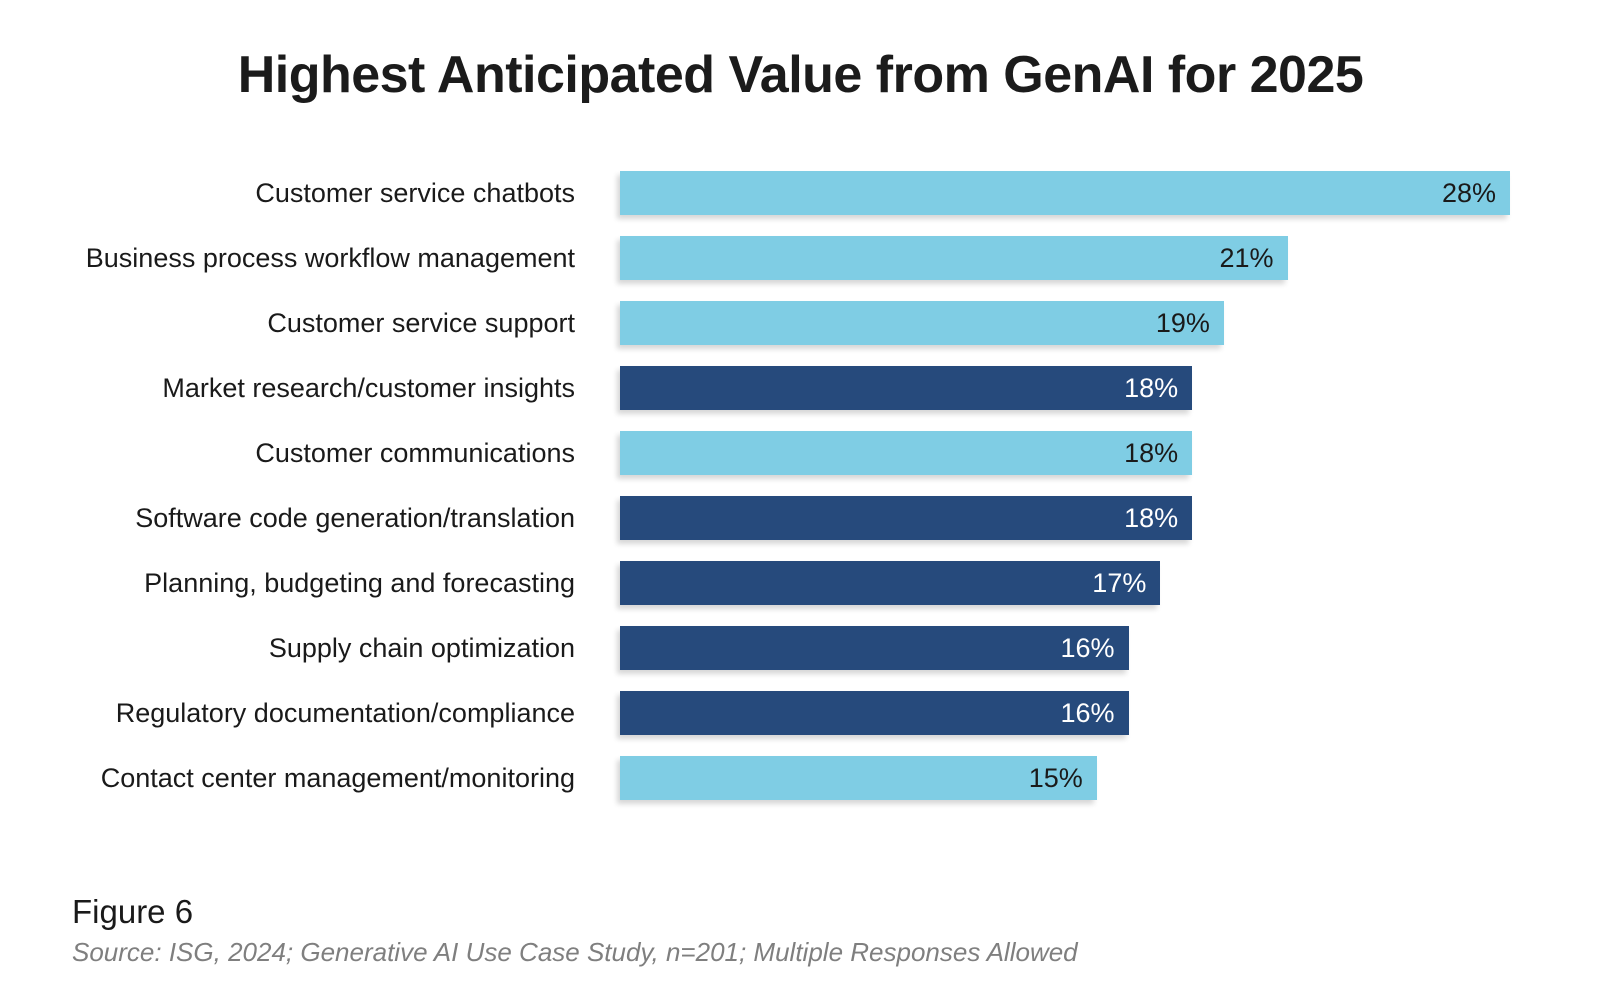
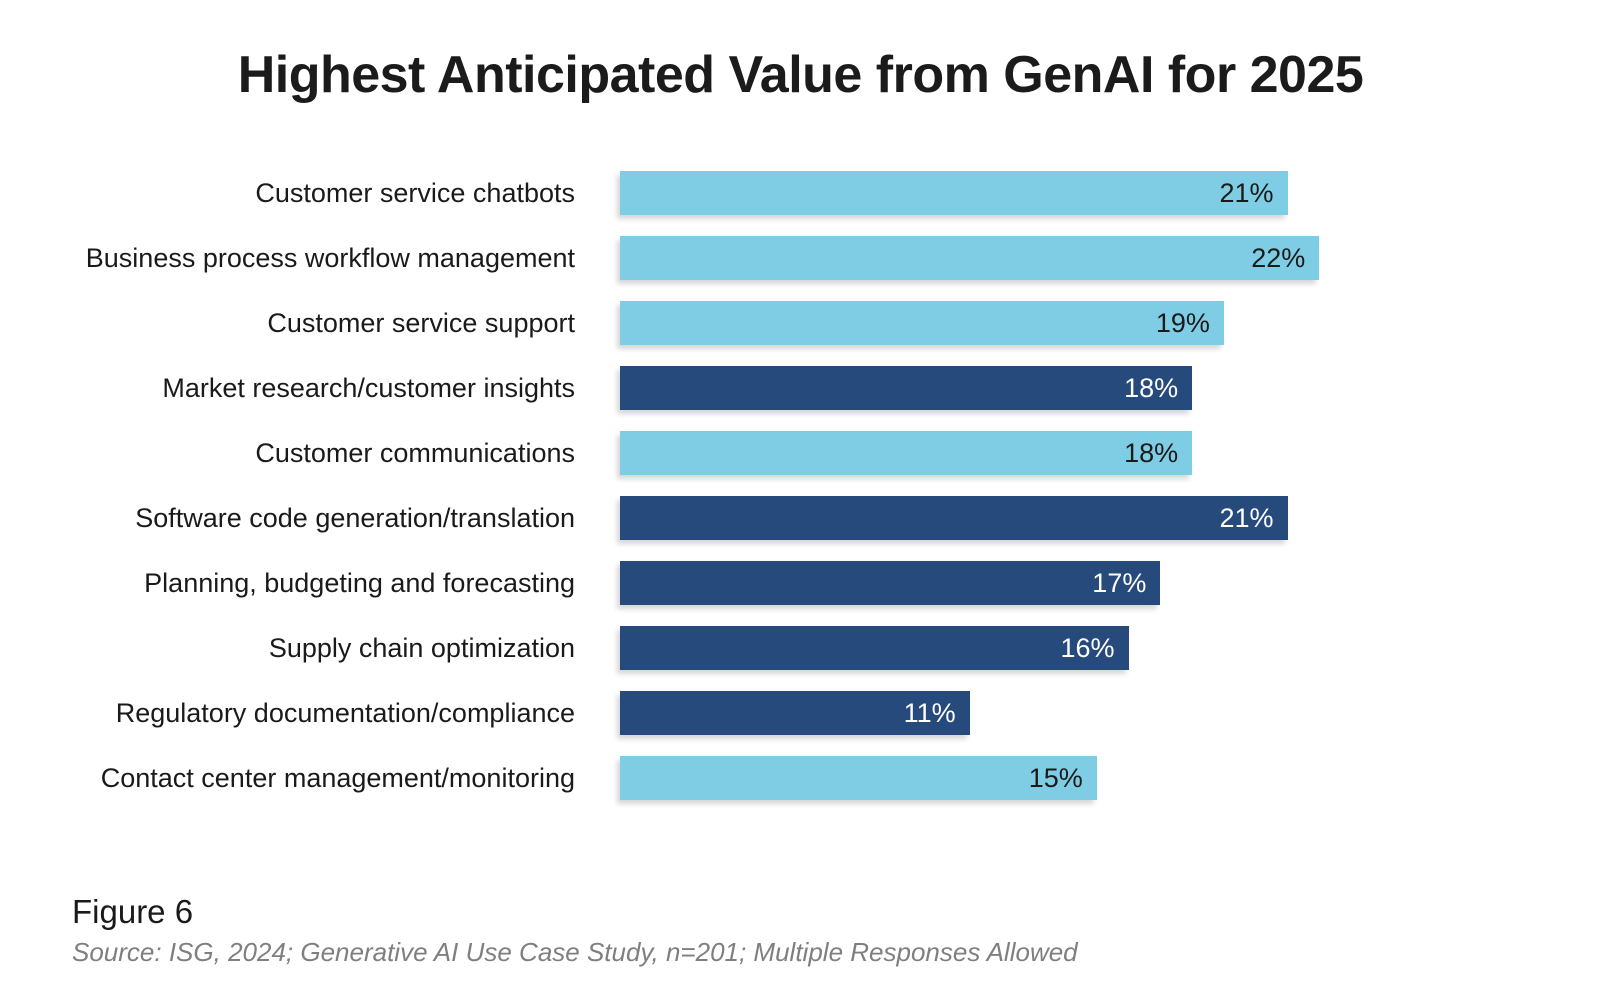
Customer service chatbots: 28% -> 21%
Business process workflow management: 21% -> 22%
Software code generation/translation: 18% -> 21%
Regulatory documentation/compliance: 16% -> 11%
